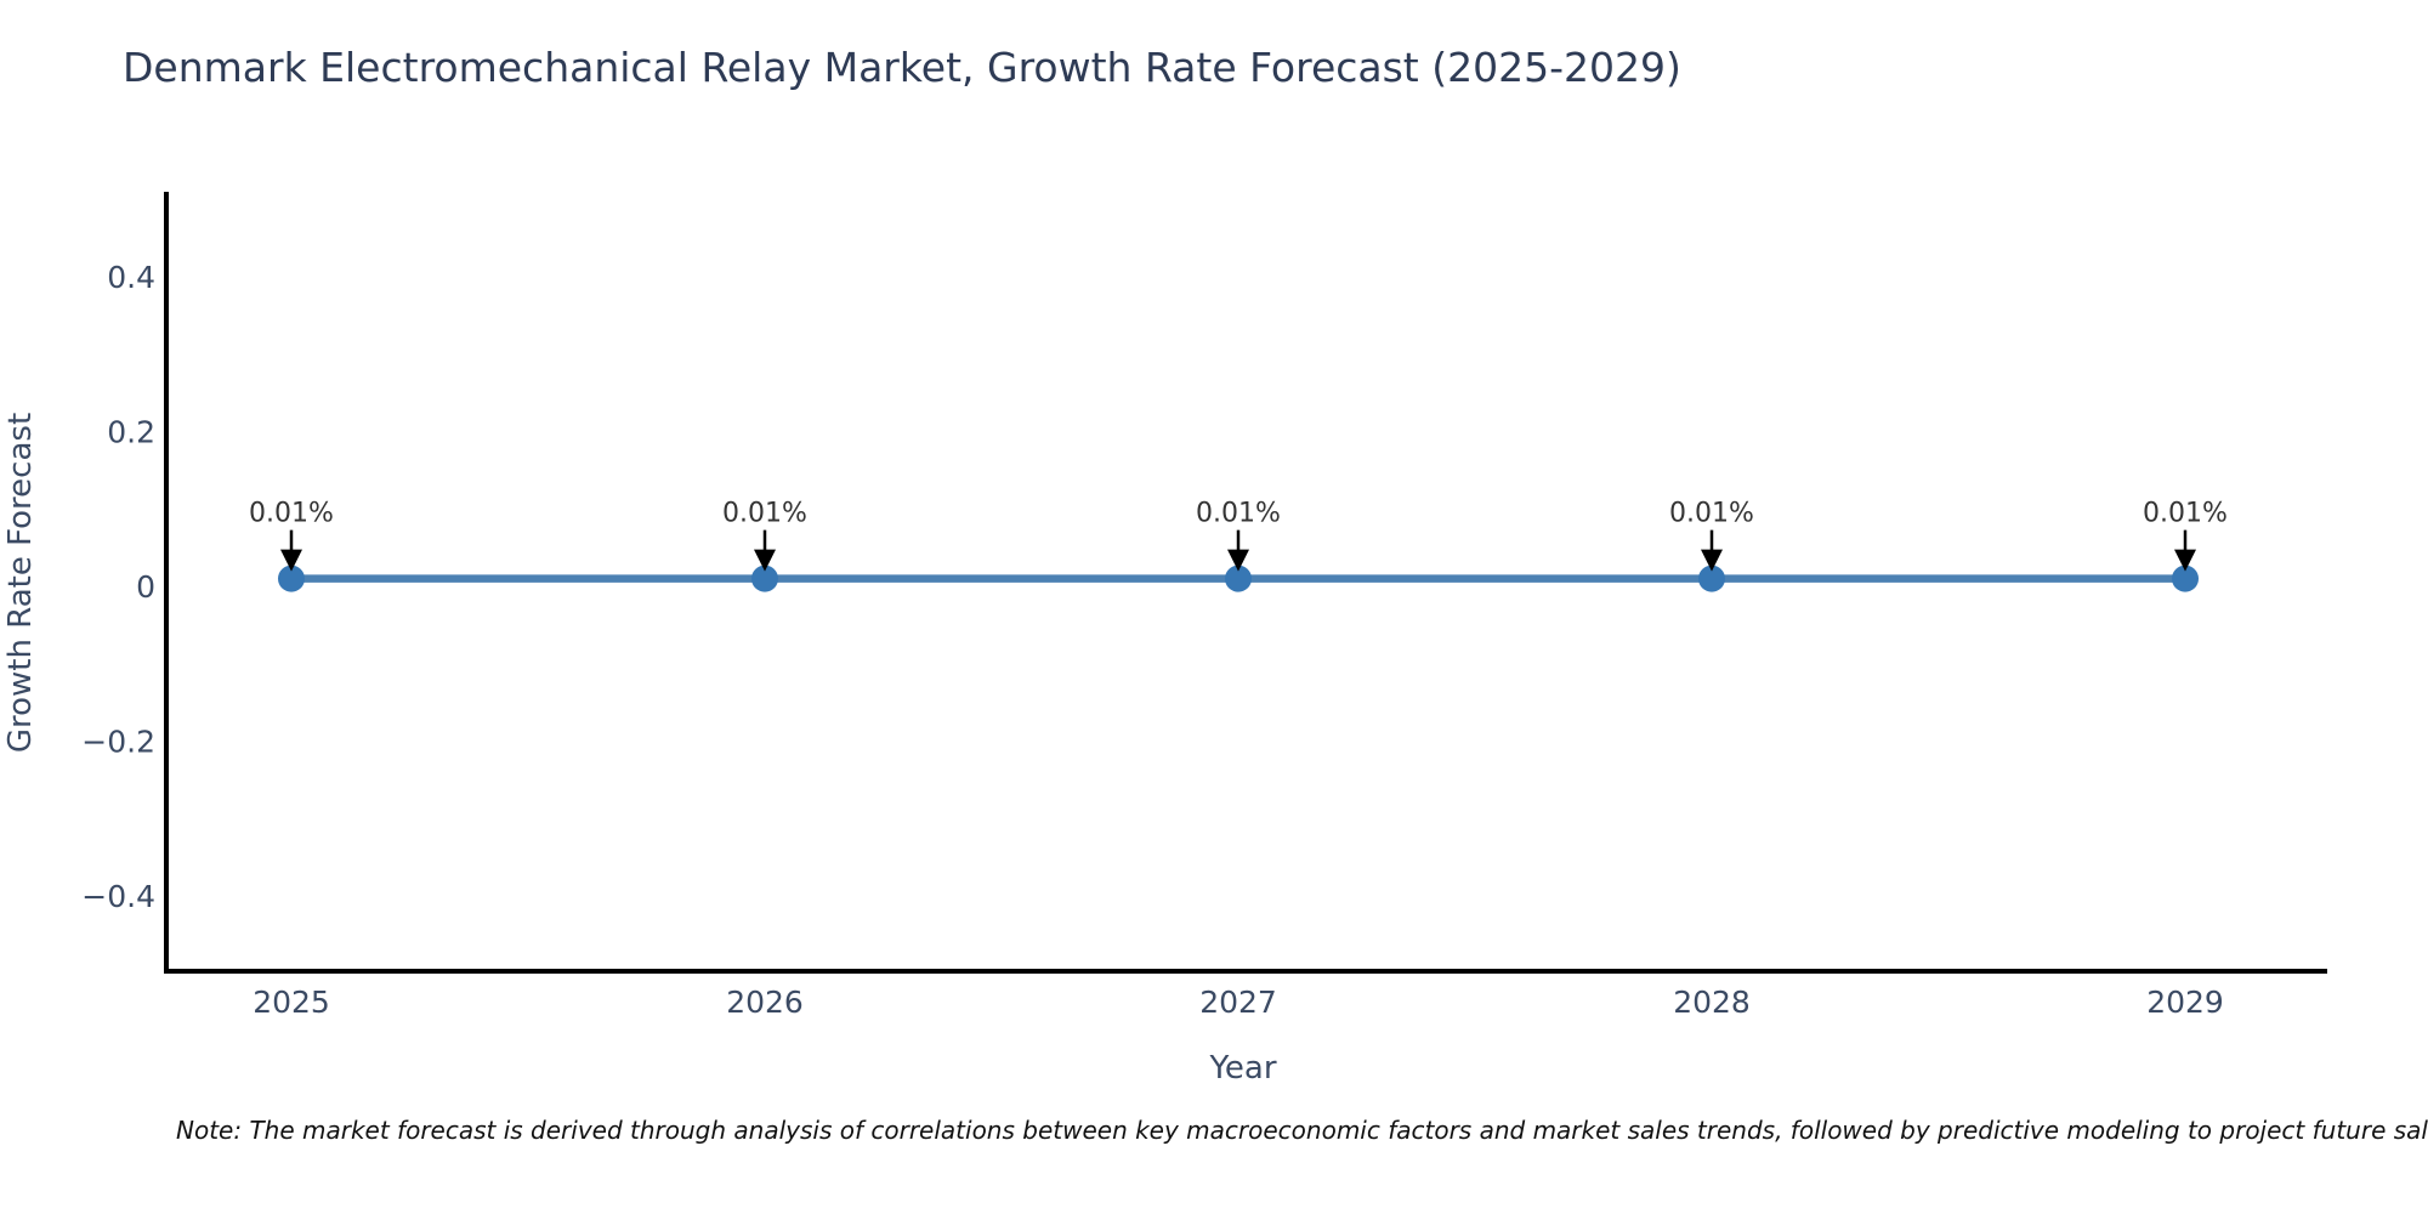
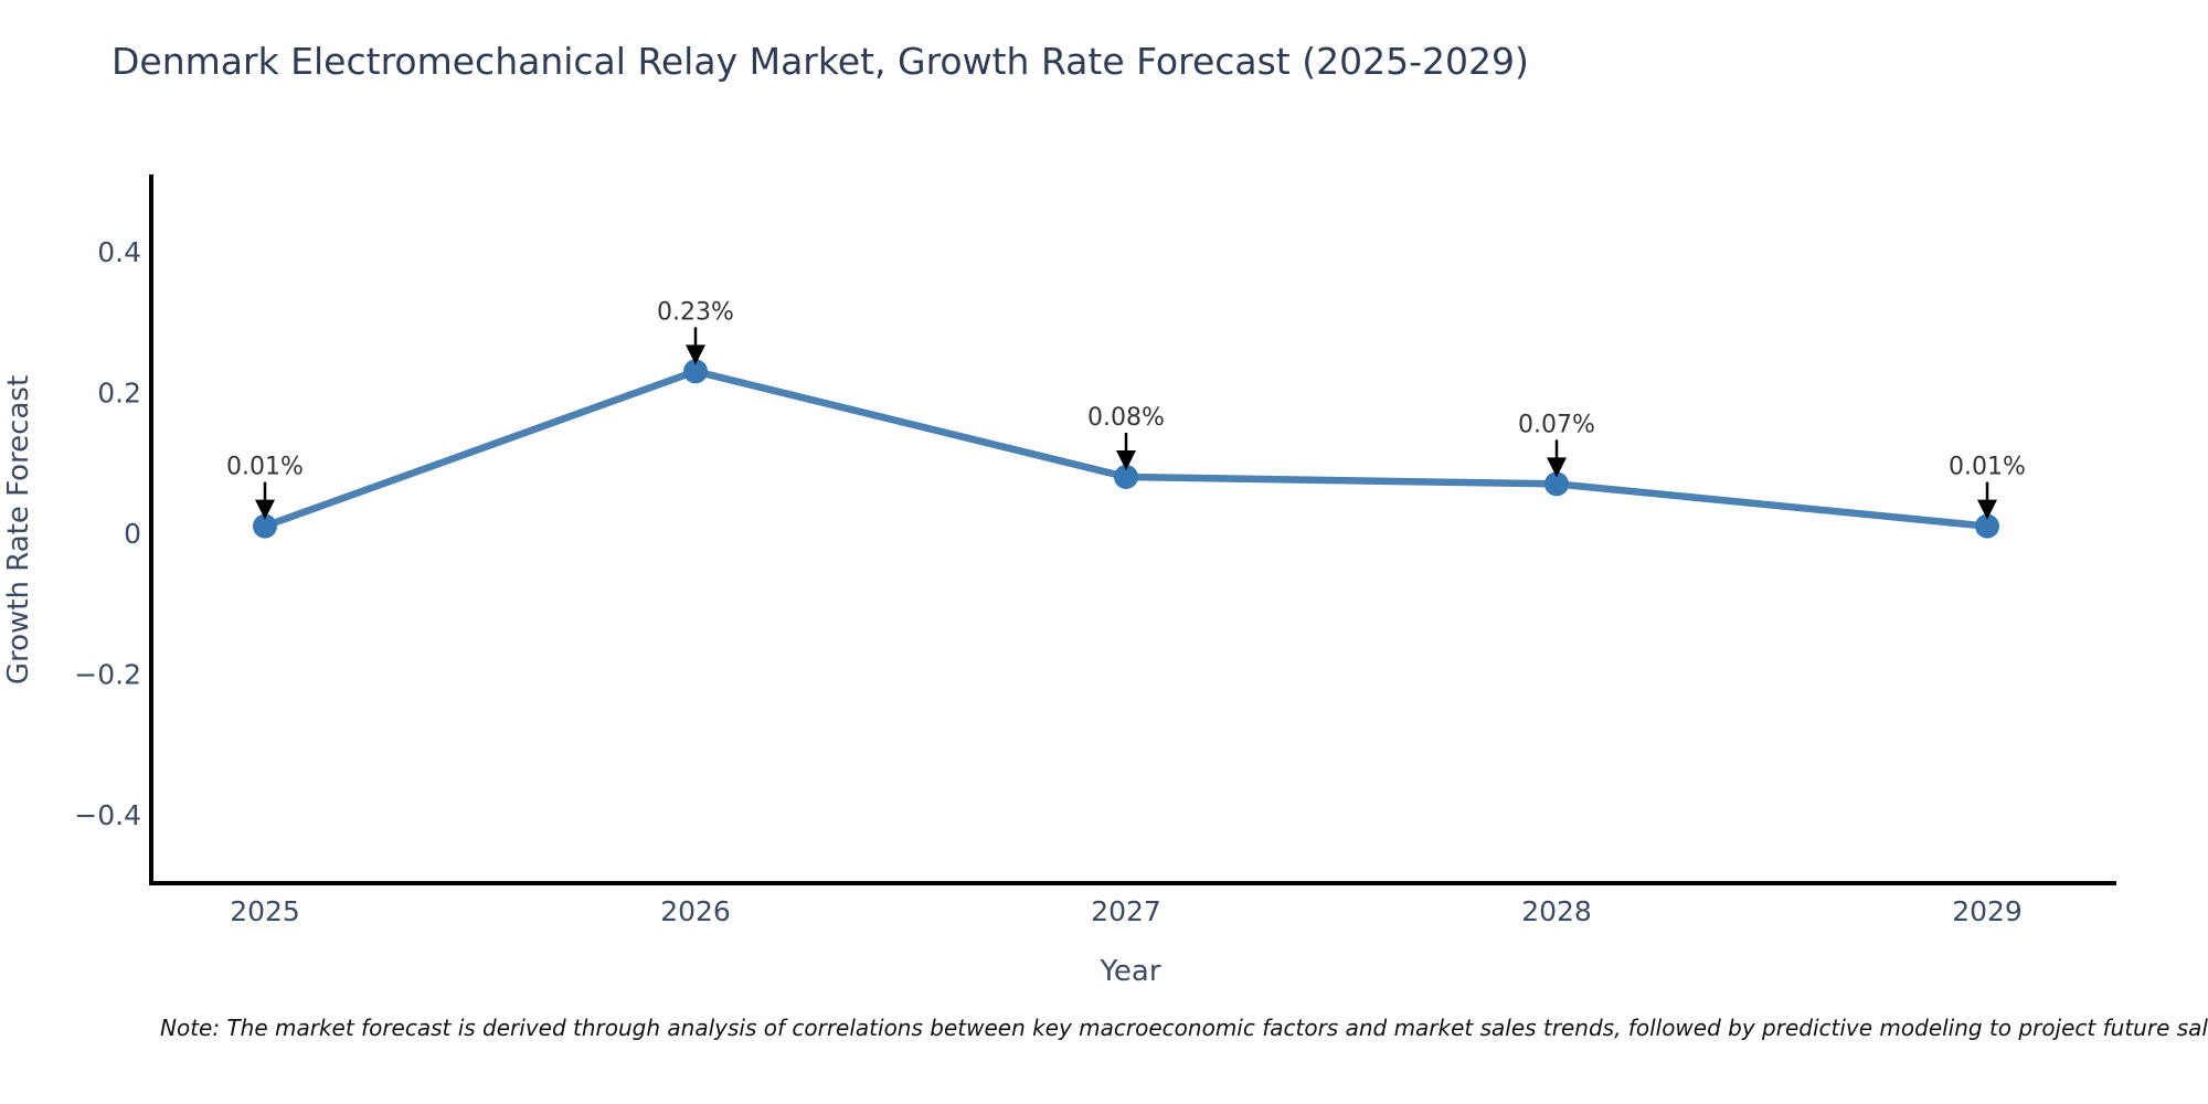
2026: 0.01% -> 0.23%
2027: 0.01% -> 0.08%
2028: 0.01% -> 0.07%
